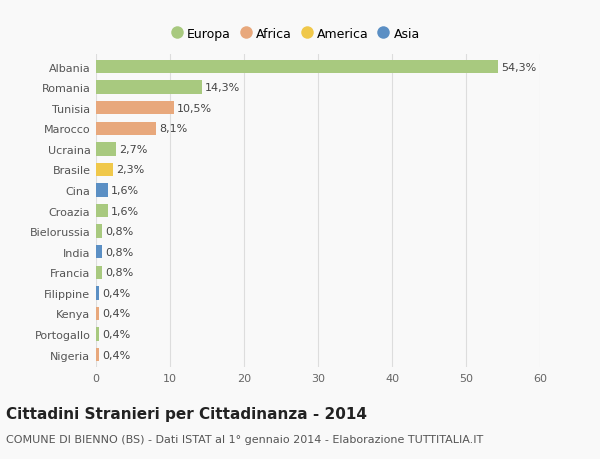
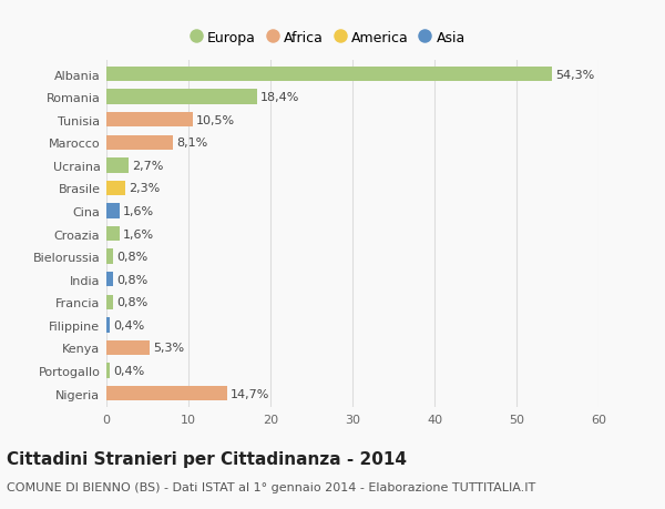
Romania: 14,3% -> 18,4%
Kenya: 0,4% -> 5,3%
Nigeria: 0,4% -> 14,7%
